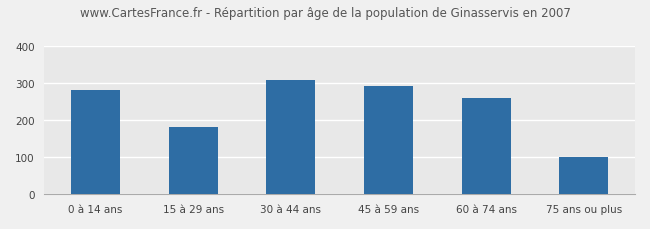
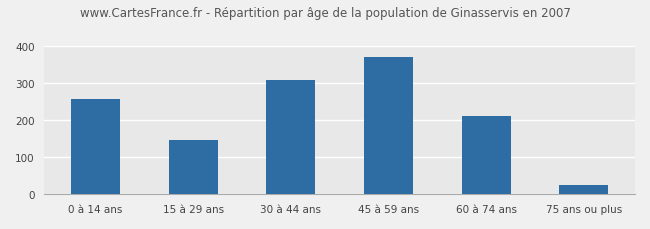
0 à 14 ans: 281 -> 255
15 à 29 ans: 180 -> 145
45 à 59 ans: 292 -> 370
60 à 74 ans: 258 -> 210
75 ans ou plus: 101 -> 25
